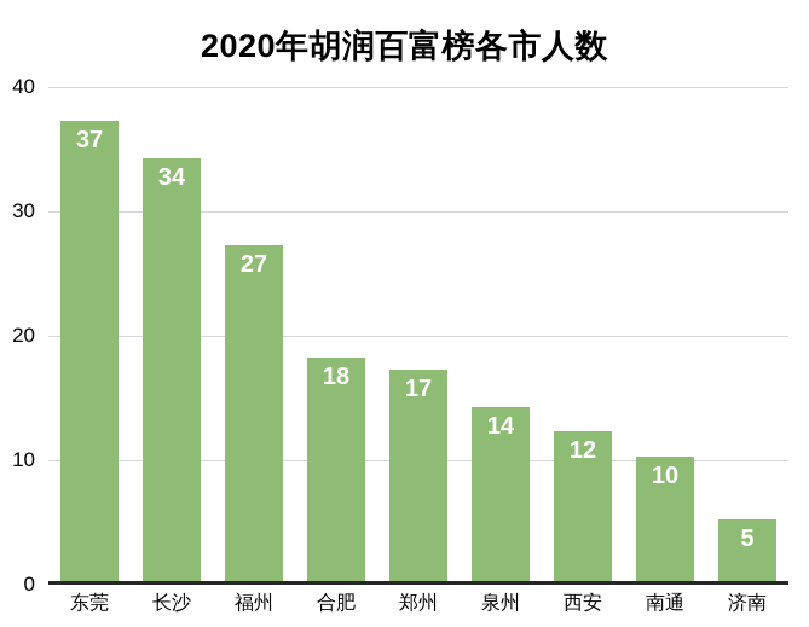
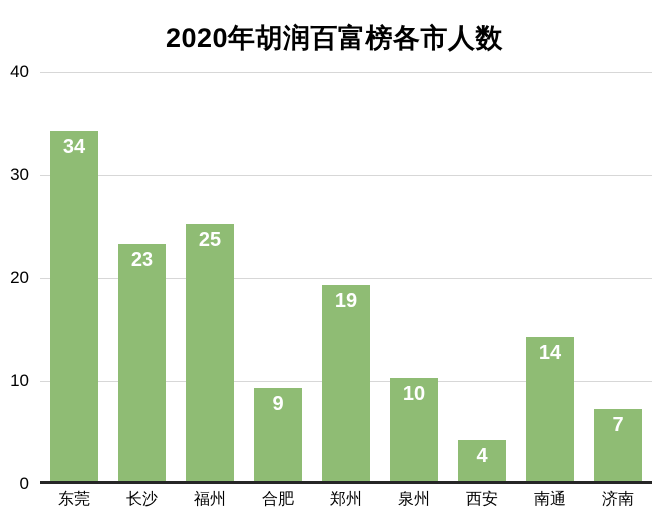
东莞: 37 -> 34
长沙: 34 -> 23
福州: 27 -> 25
合肥: 18 -> 9
郑州: 17 -> 19
泉州: 14 -> 10
西安: 12 -> 4
南通: 10 -> 14
济南: 5 -> 7
